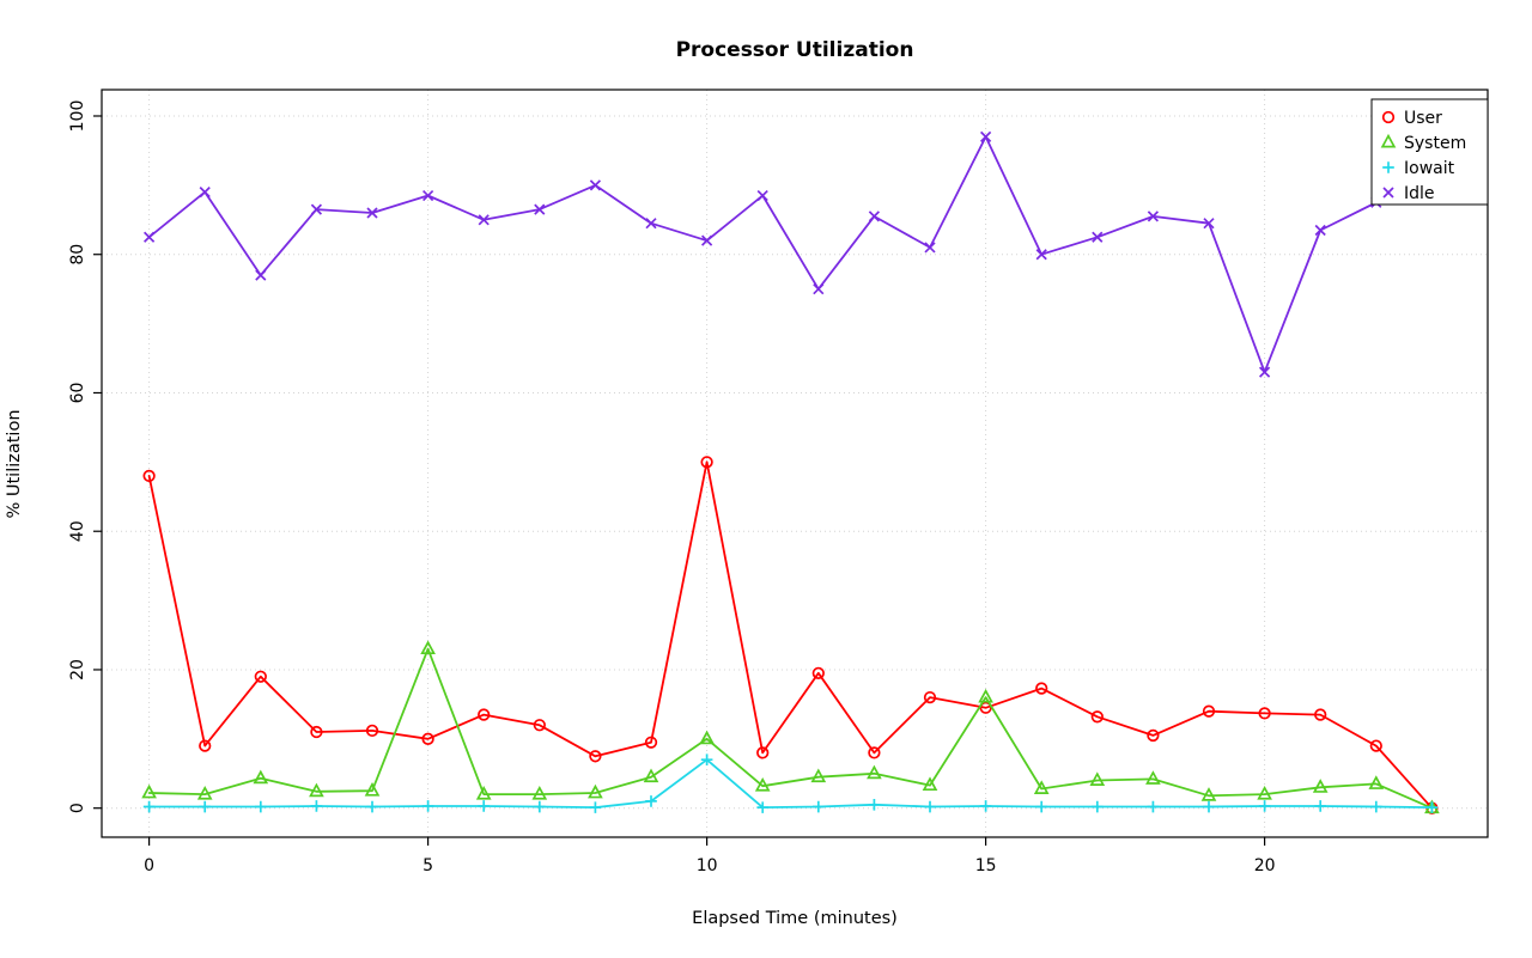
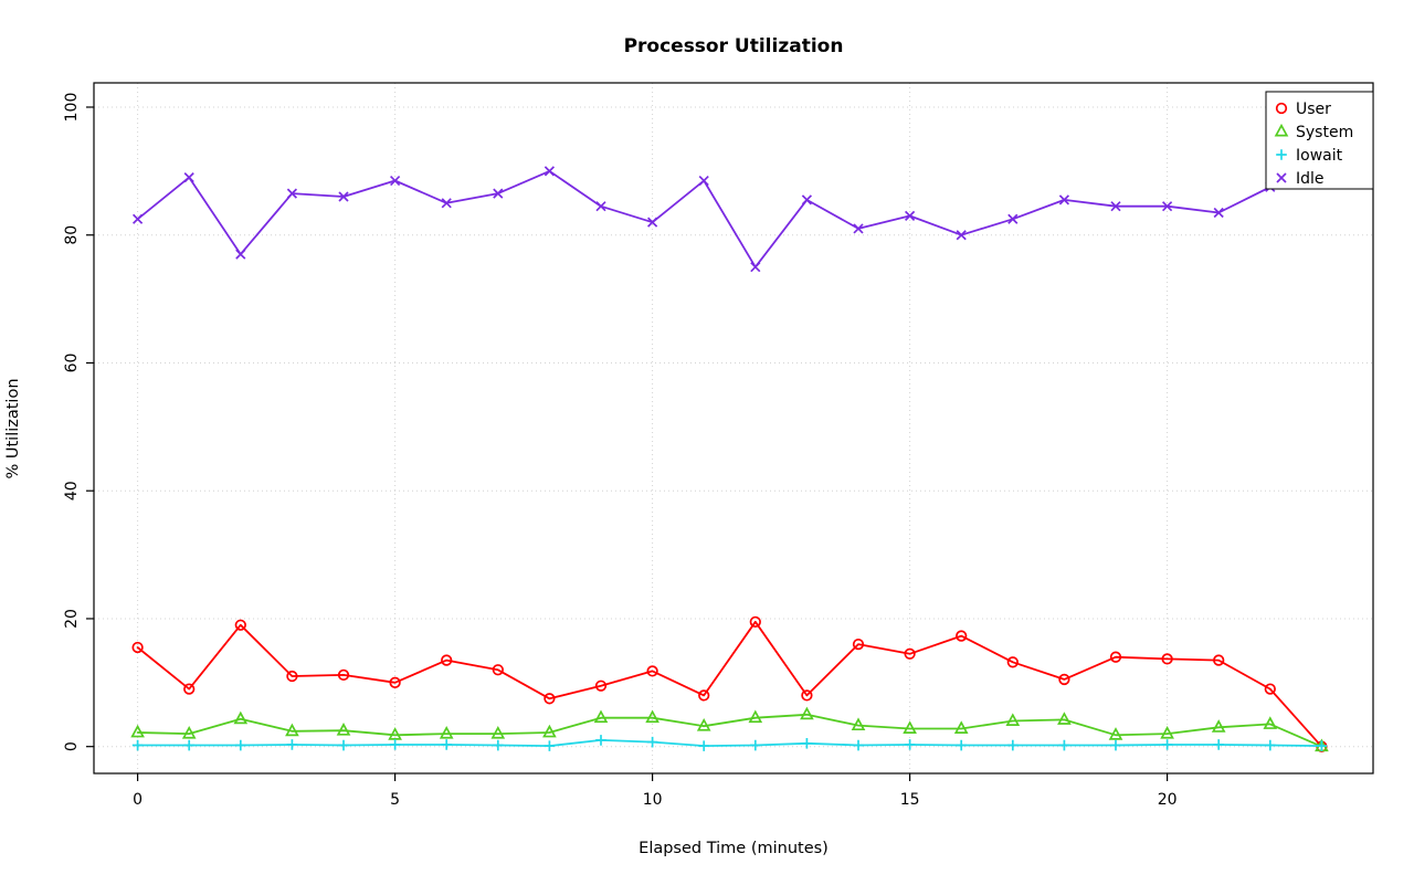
User/0: 48 -> 16
System/5: 23 -> 2
User/10: 50 -> 12
System/10: 10 -> 4
Iowait/10: 7 -> 1
System/15: 16 -> 3
Idle/15: 97 -> 83
Idle/20: 63 -> 84
